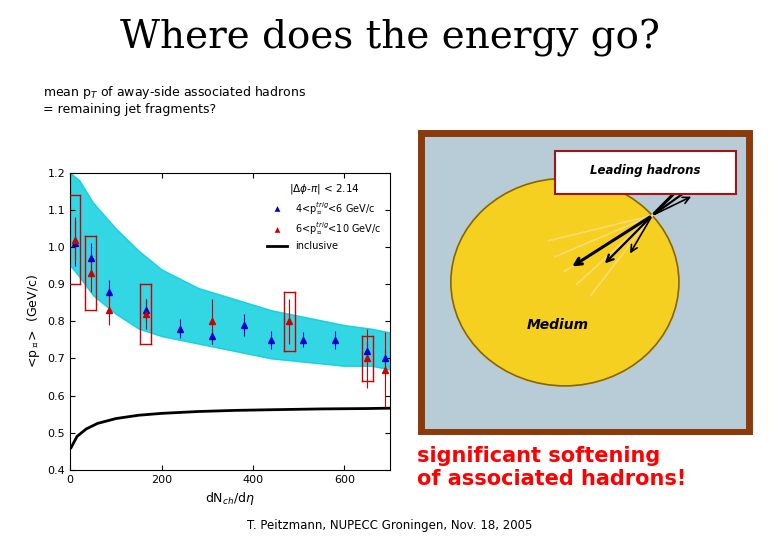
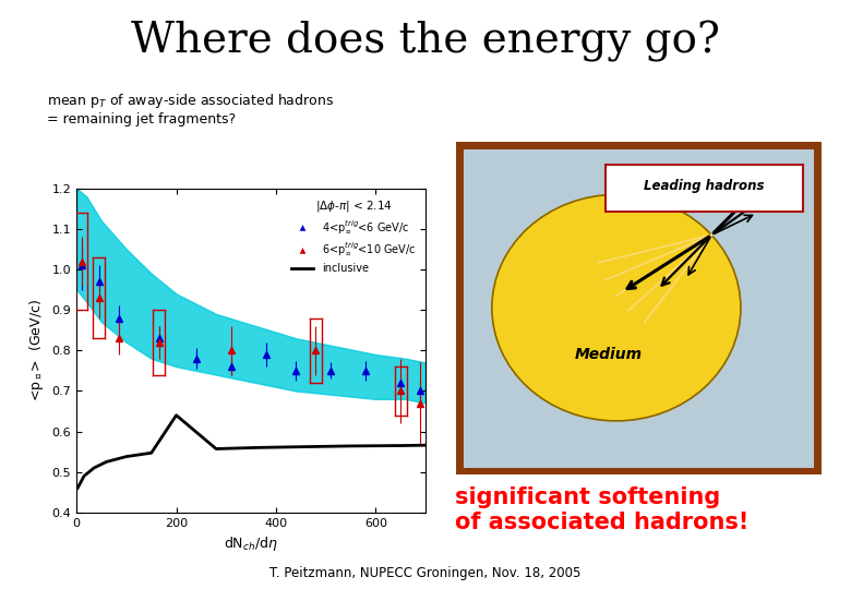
inclusive/200: 0.552 -> 0.640
